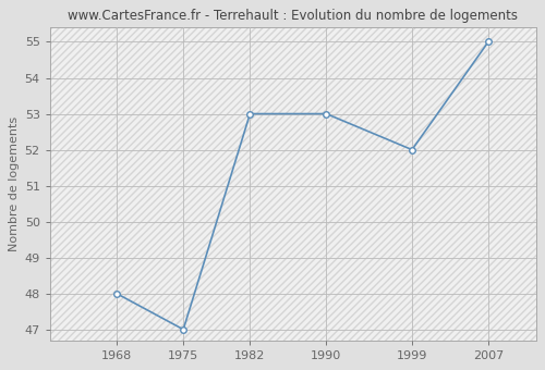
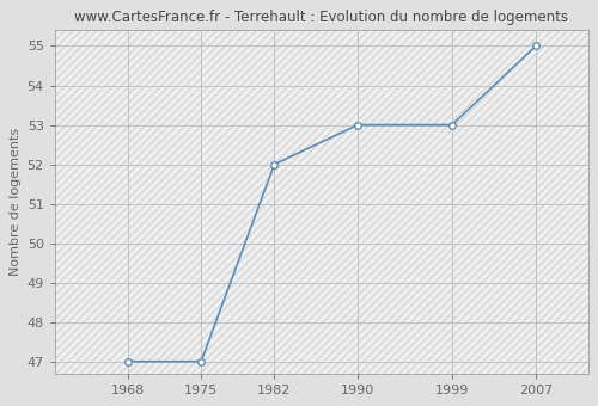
1968: 48 -> 47
1982: 53 -> 52
1999: 52 -> 53
